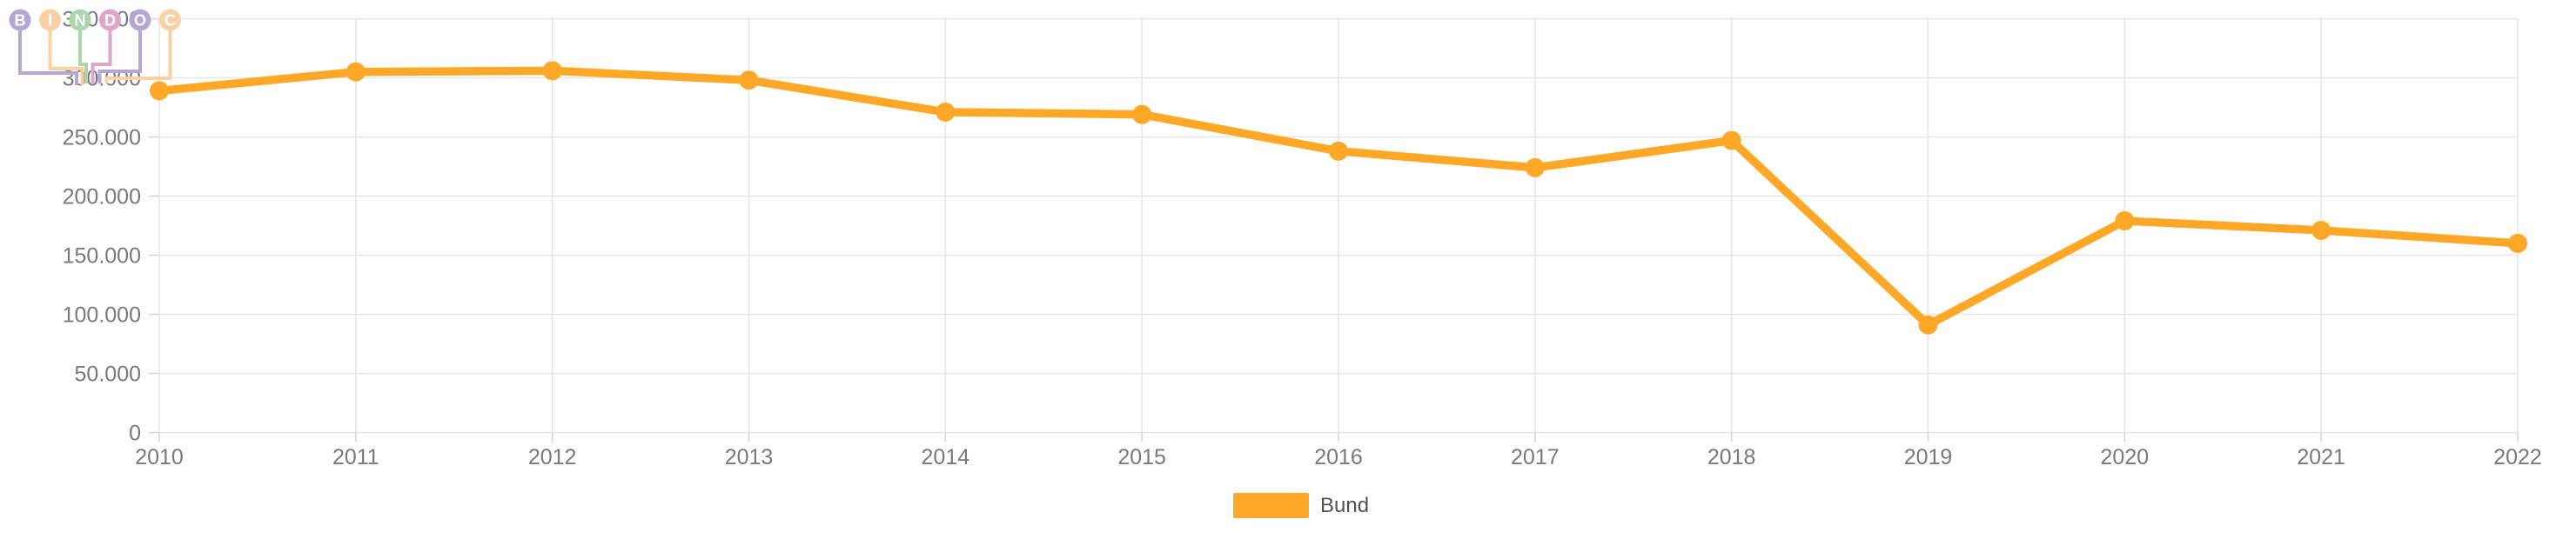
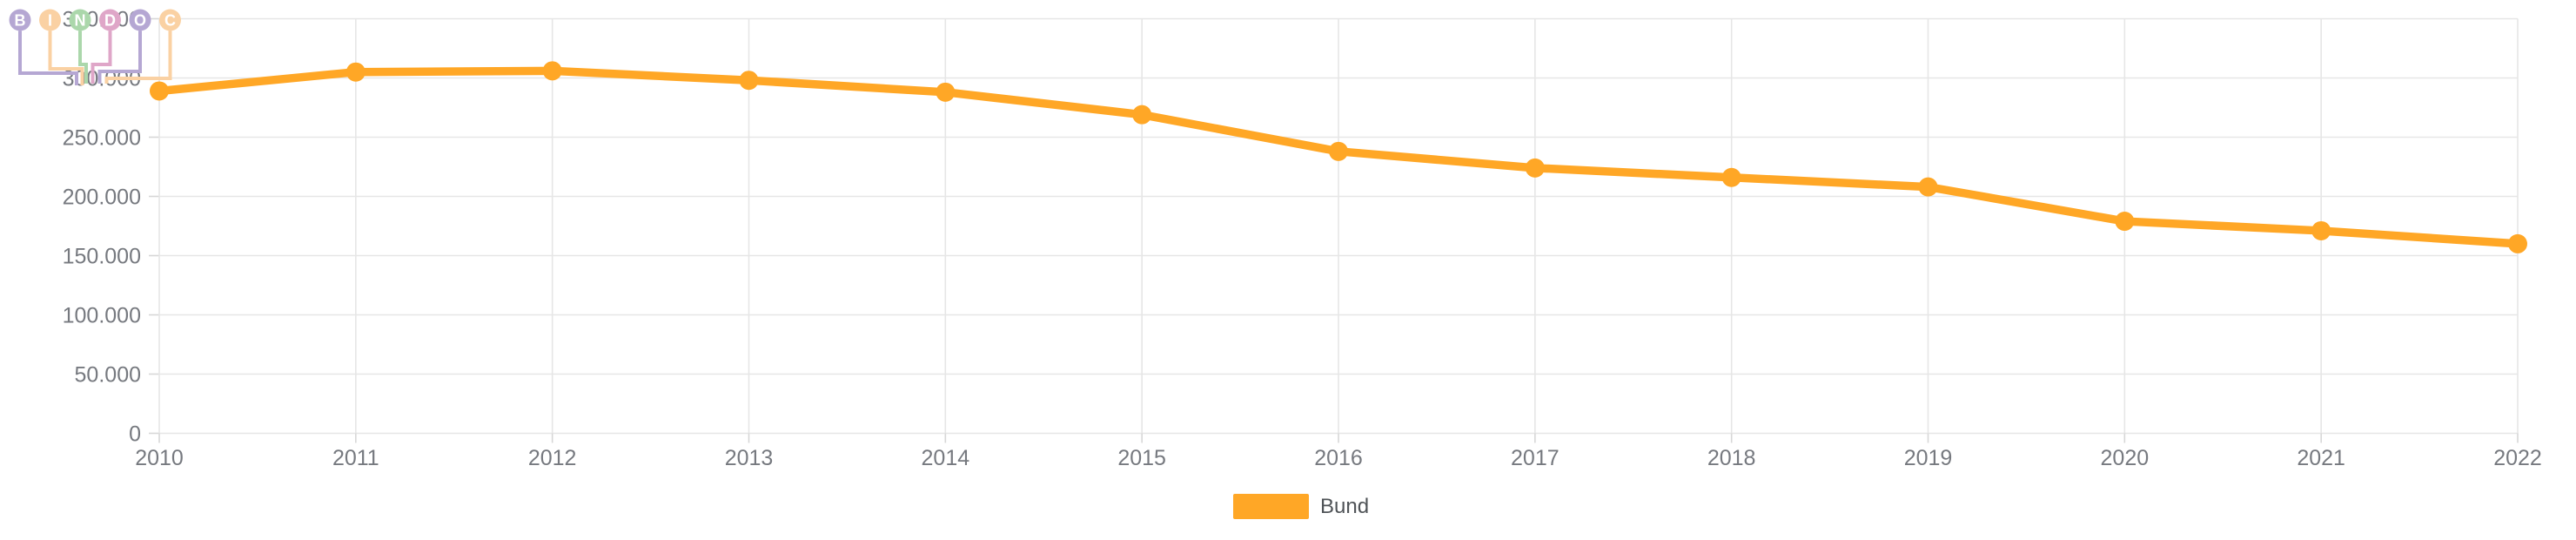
2014: 271000 -> 288000
2018: 247000 -> 216000
2019: 91000 -> 208000
